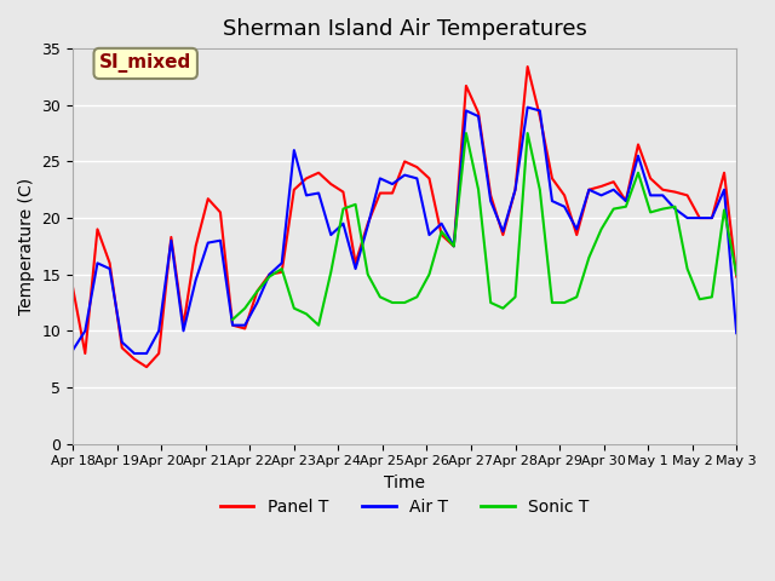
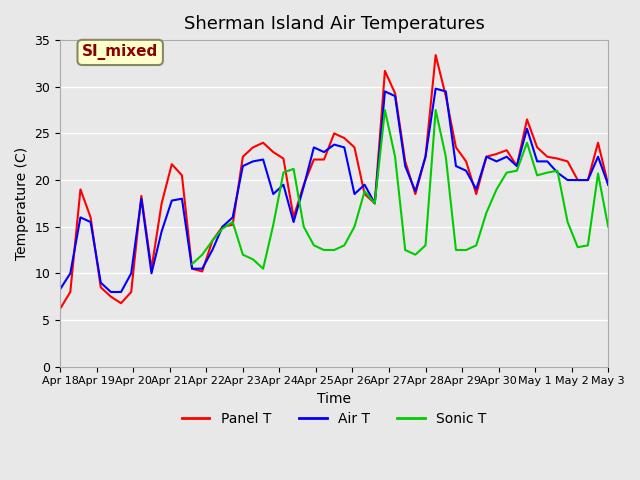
Panel T/Apr 18: 13.8 -> 6.2
Air T/Apr 23: 26.0 -> 21.5
Panel T/May 3: 14.8 -> 19.5
Air T/May 3: 9.8 -> 19.5
